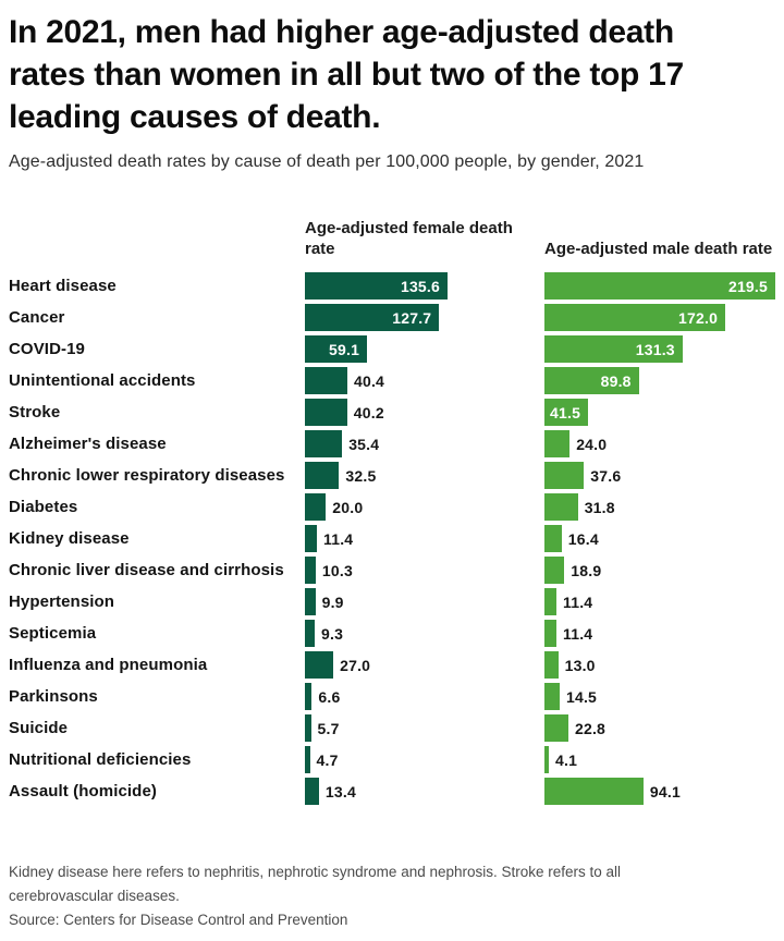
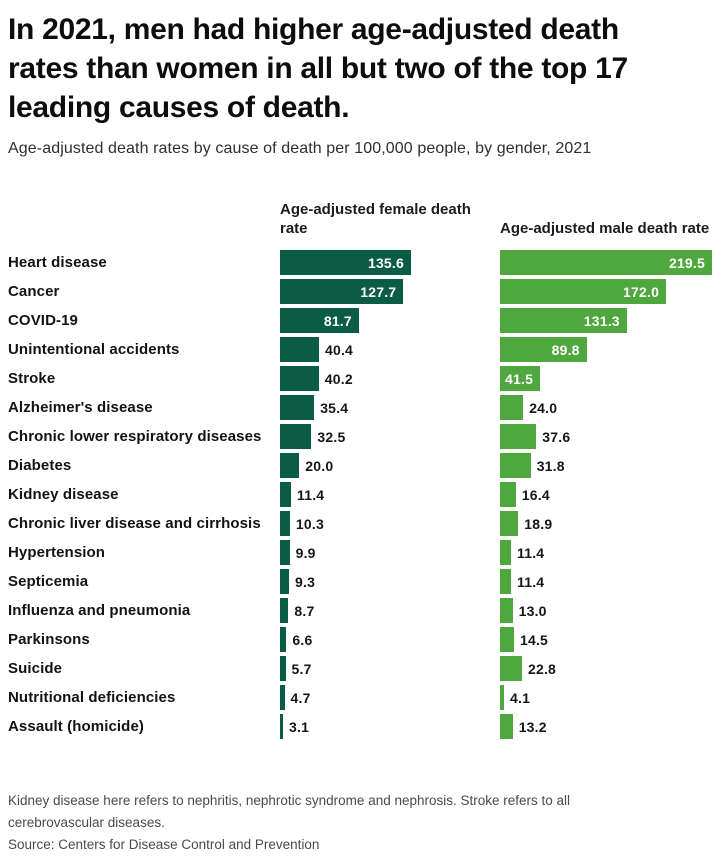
Age-adjusted female death rate/COVID-19: 59.1 -> 81.7
Age-adjusted female death rate/Influenza and pneumonia: 27.0 -> 8.7
Age-adjusted female death rate/Assault (homicide): 13.4 -> 3.1
Age-adjusted male death rate/Assault (homicide): 94.1 -> 13.2
